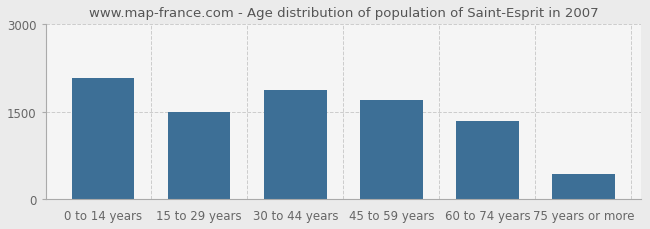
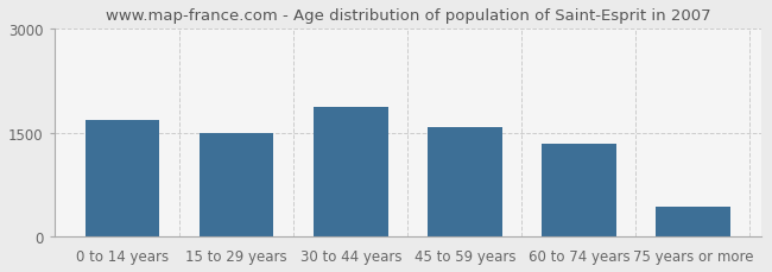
0 to 14 years: 2080 -> 1680
45 to 59 years: 1700 -> 1590
